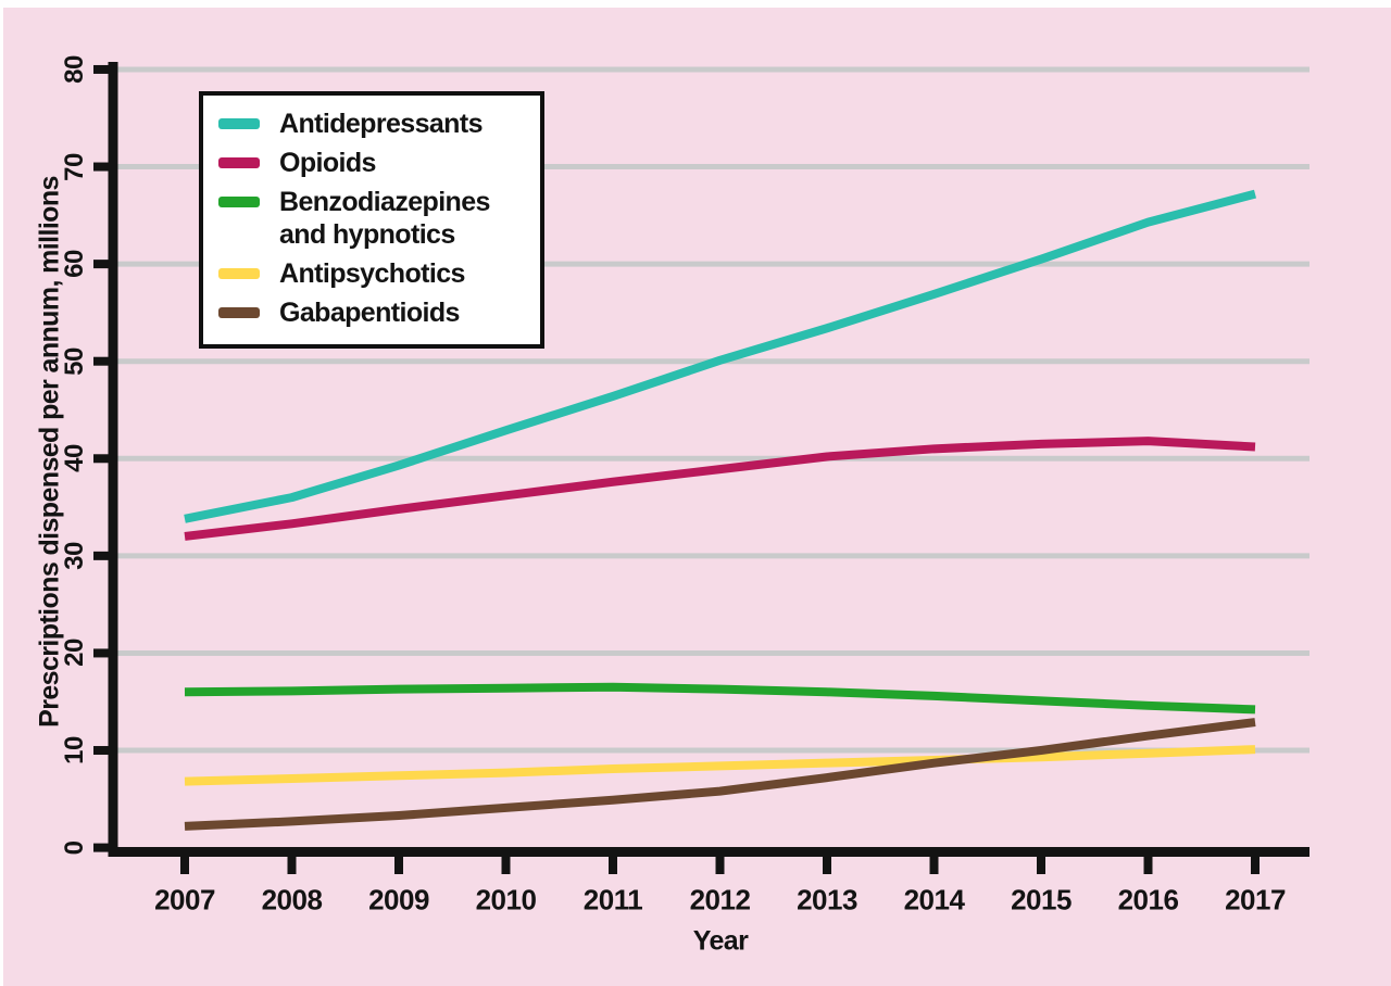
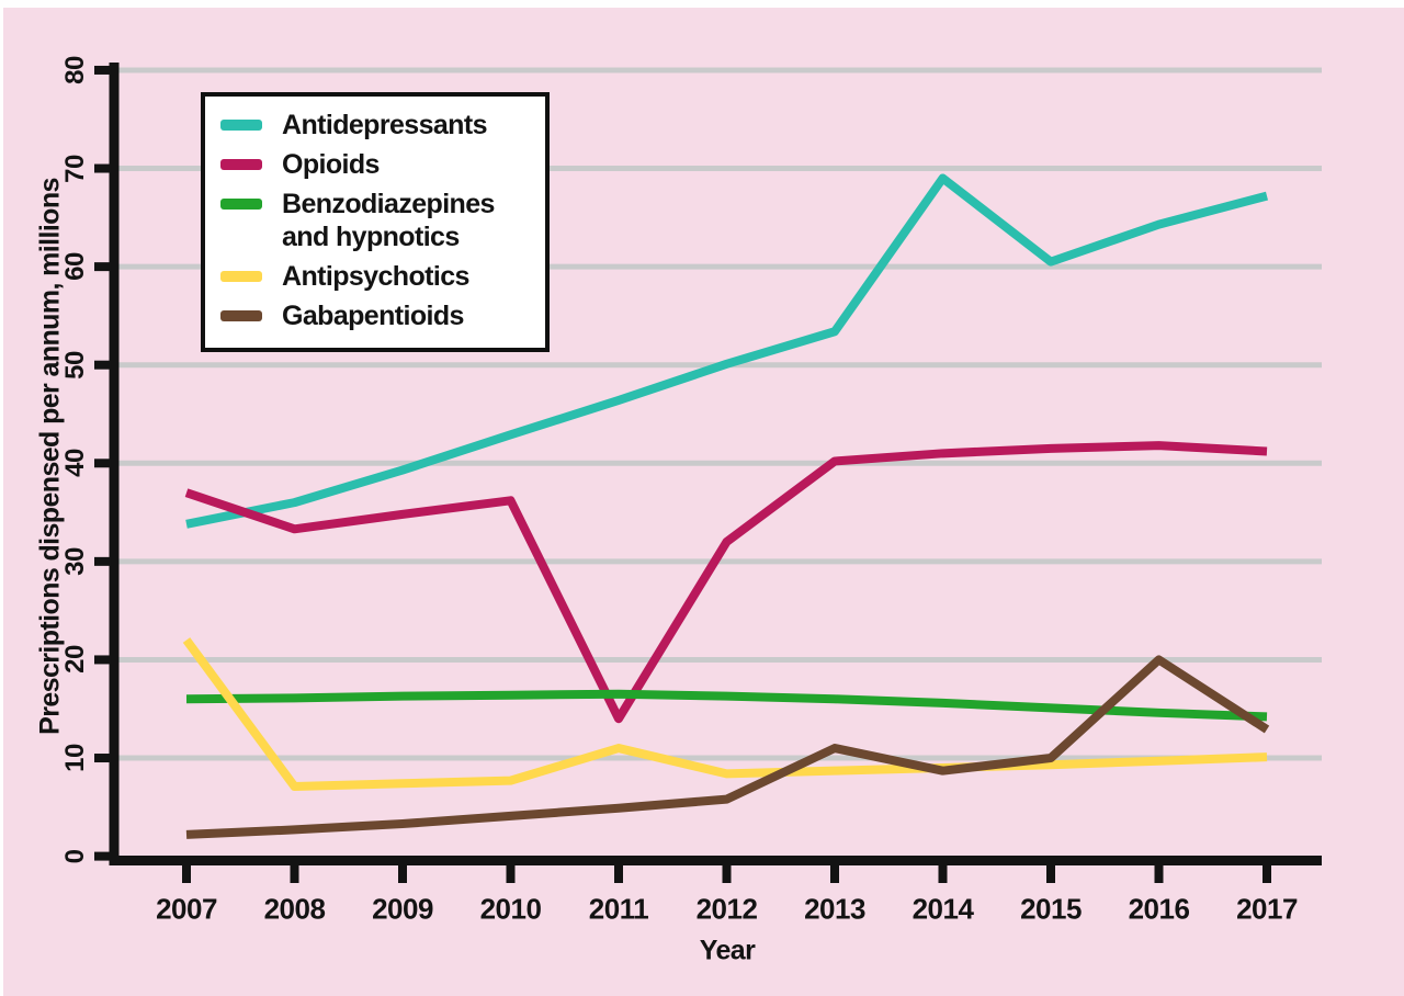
Opioids/2007: 32 -> 37
Antipsychotics/2007: 7 -> 22
Opioids/2011: 38 -> 14
Antipsychotics/2011: 8 -> 11
Opioids/2012: 39 -> 32
Gabapentioids/2013: 7 -> 11
Antidepressants/2014: 57 -> 69
Gabapentioids/2016: 12 -> 20
